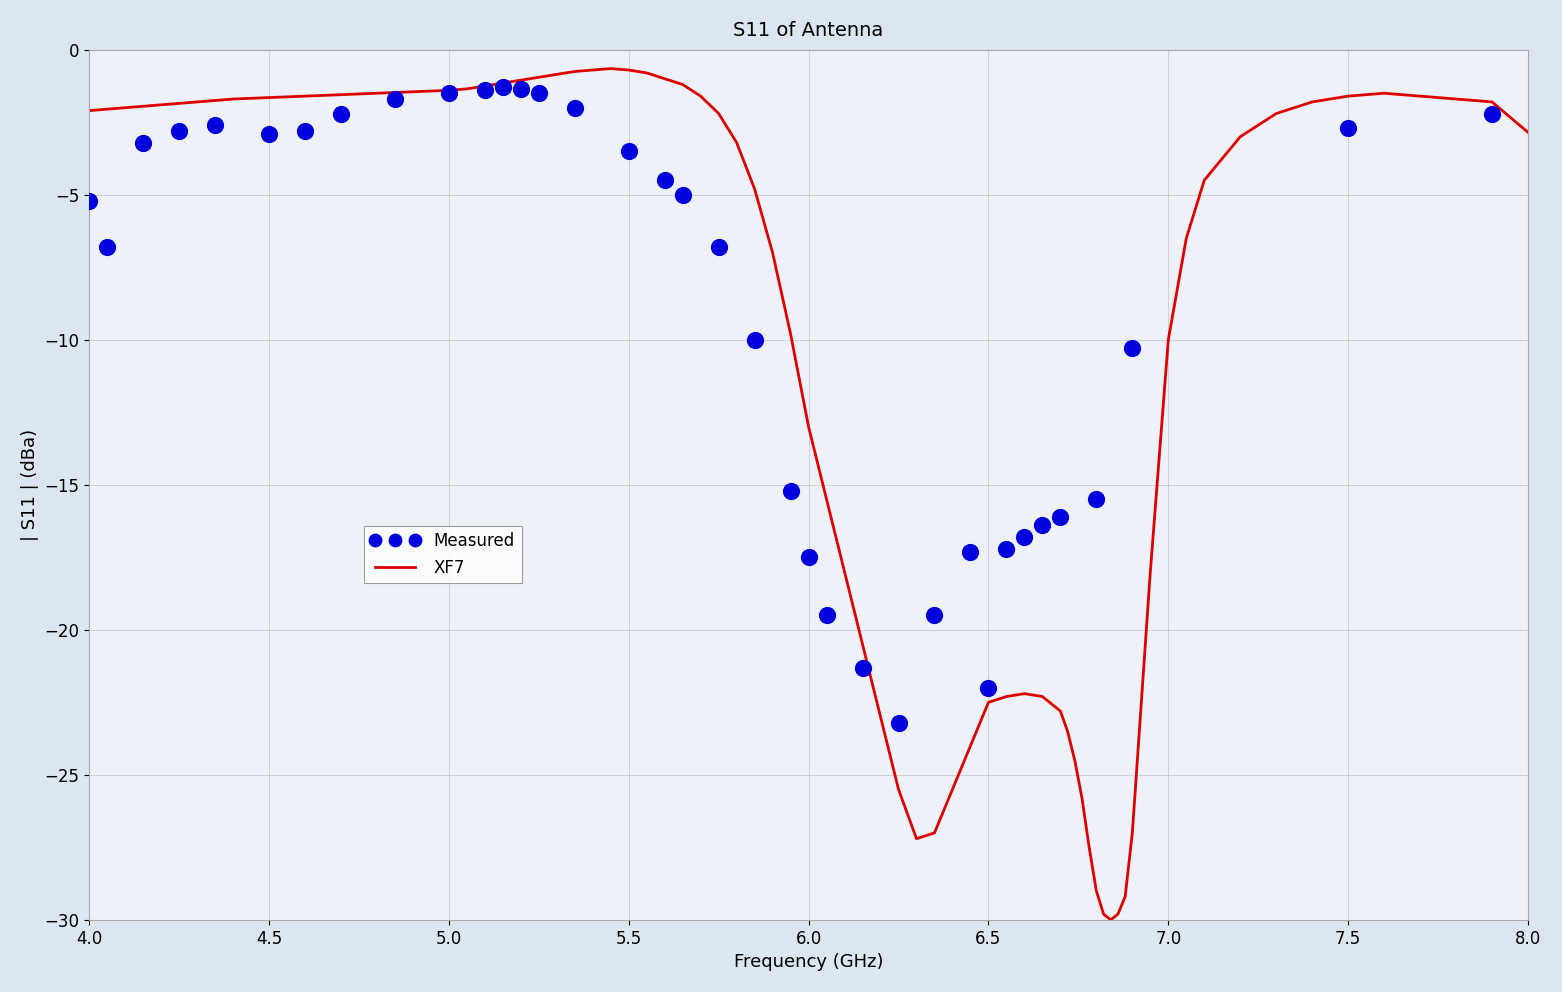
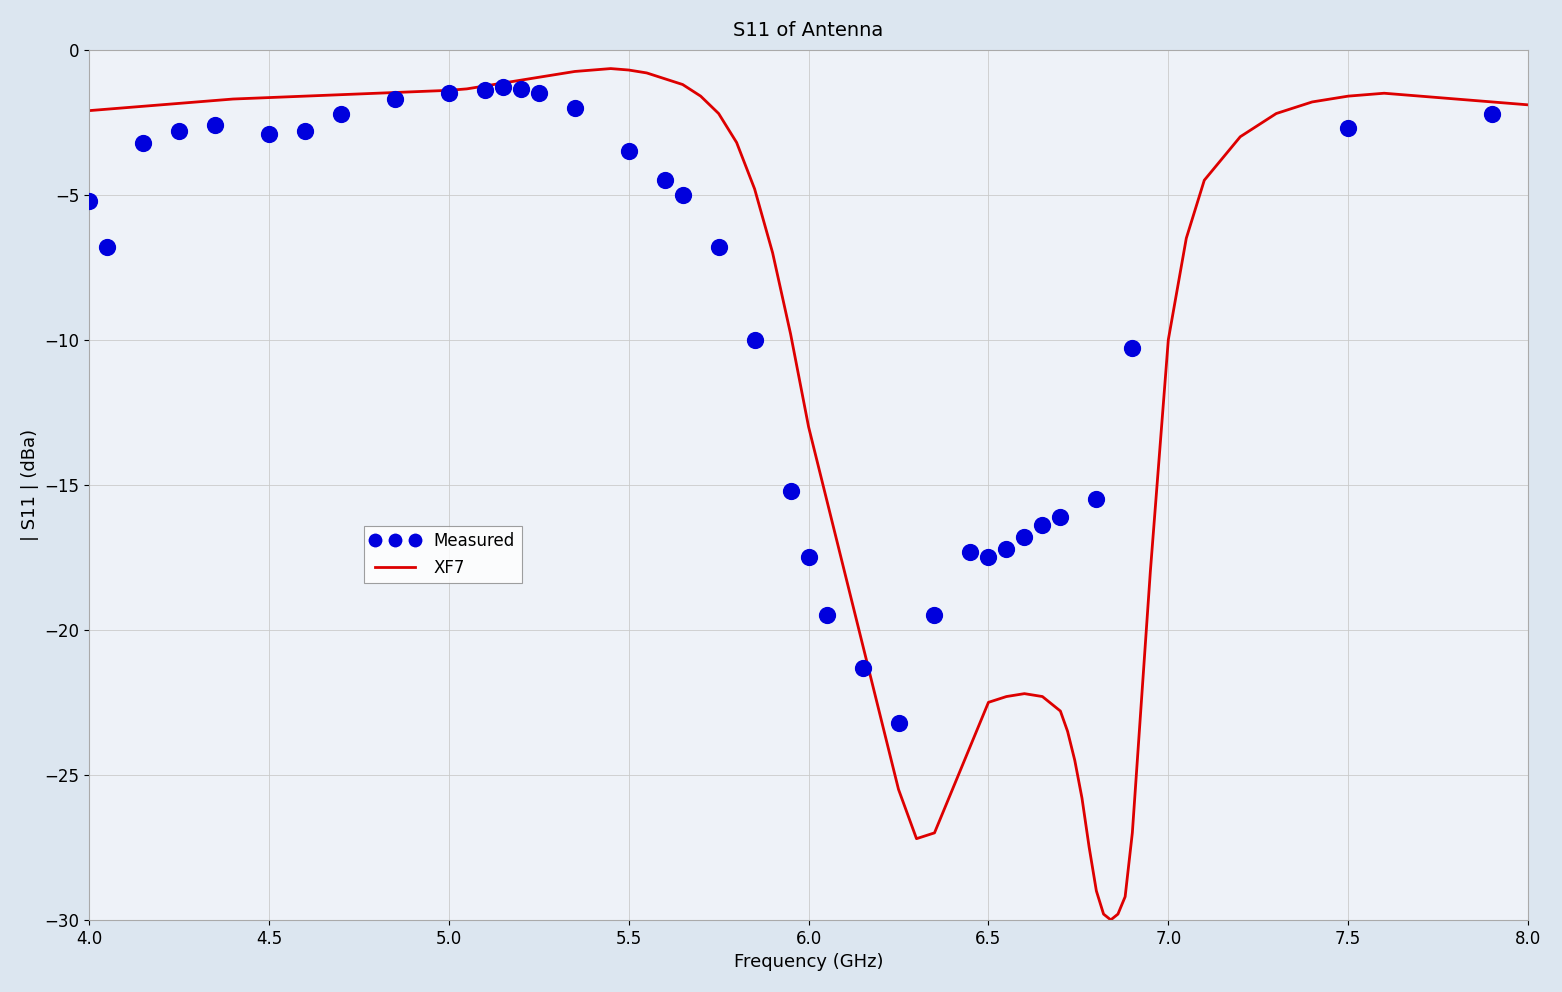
Measured/6.5: -22.00 -> -17.50
XF7/8.0: -2.85 -> -1.90
